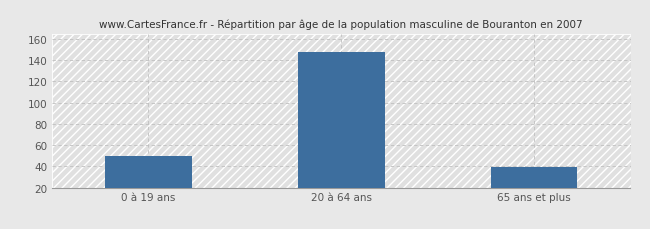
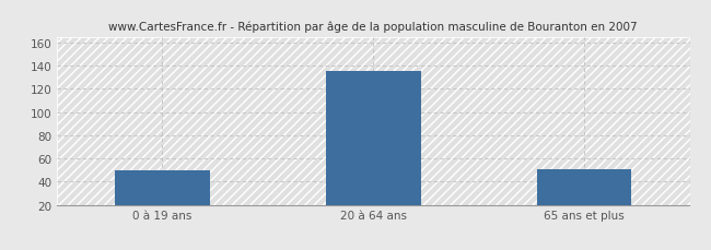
20 à 64 ans: 148 -> 135
65 ans et plus: 39 -> 51
